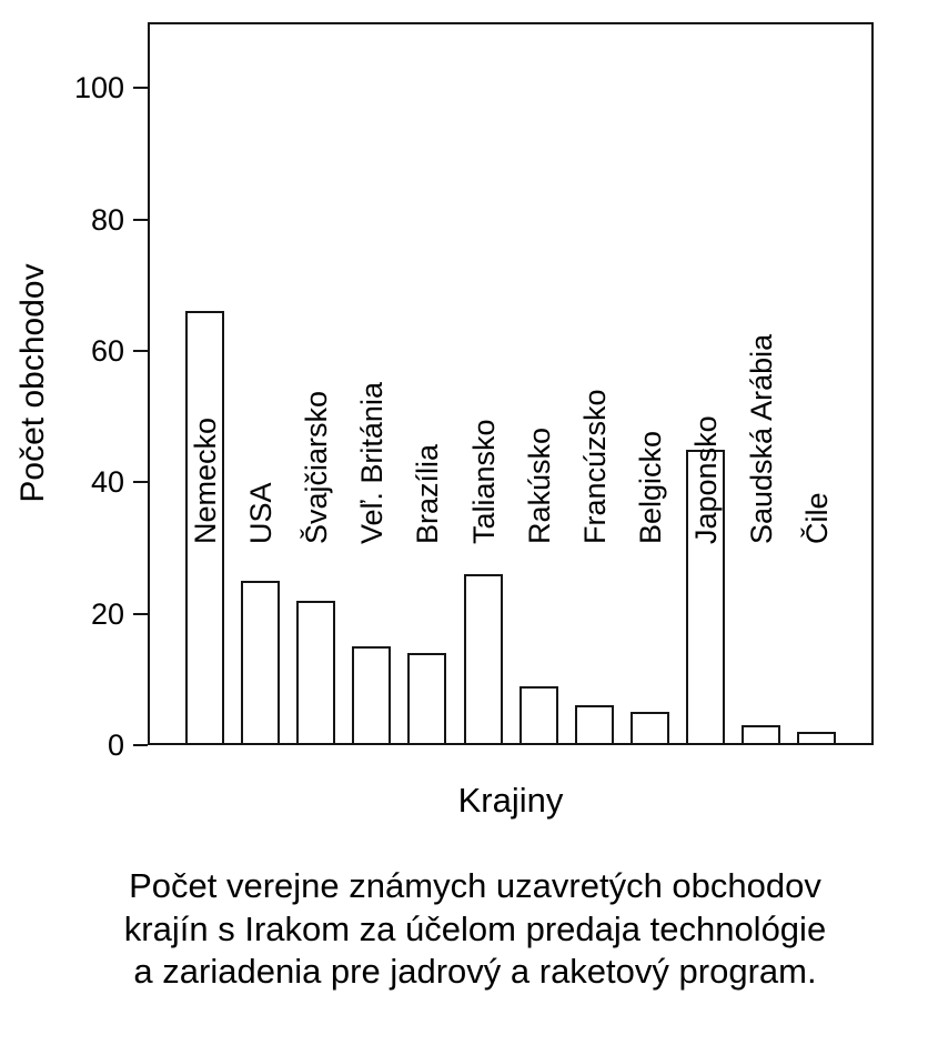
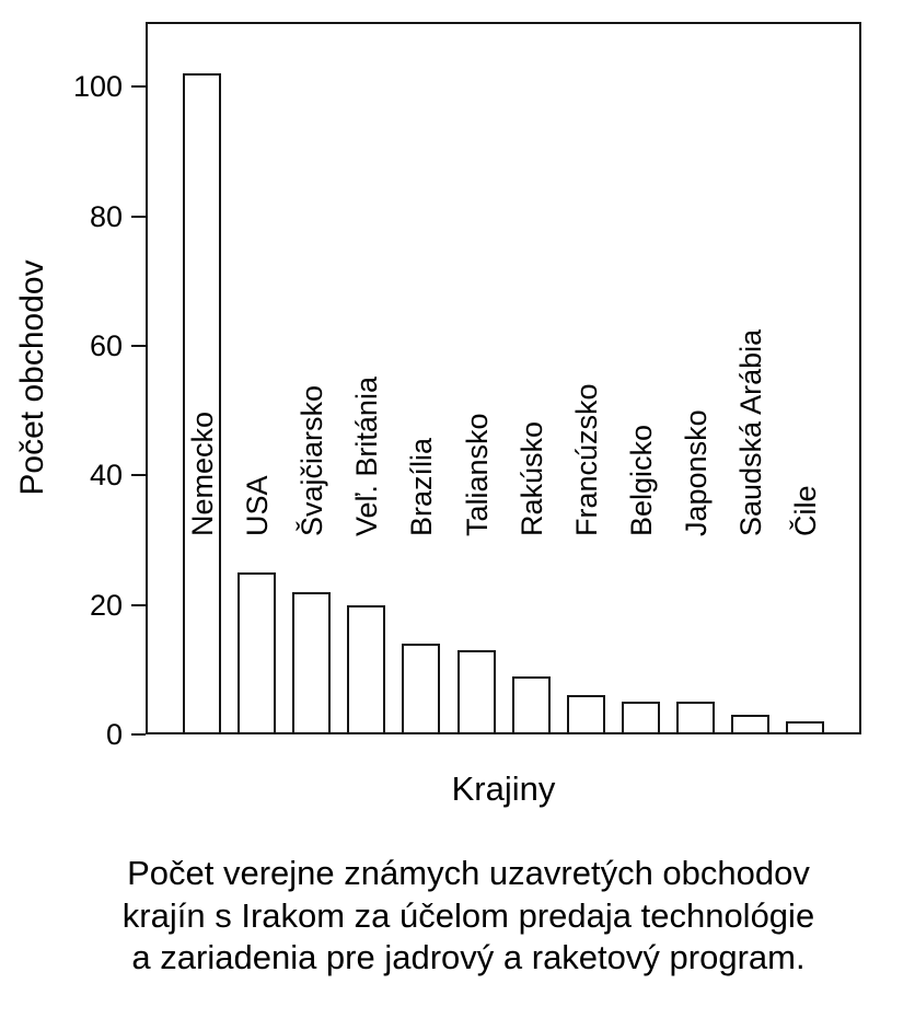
Nemecko: 66 -> 102
Veľ. Británia: 15 -> 20
Taliansko: 26 -> 13
Japonsko: 45 -> 5
